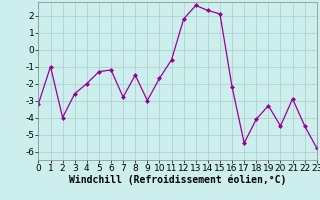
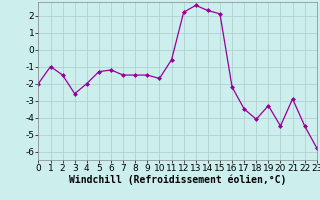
0: -3.2 -> -2.0
2: -4.0 -> -1.5
7: -2.8 -> -1.5
9: -3.0 -> -1.5
12: 1.8 -> 2.2
17: -5.5 -> -3.5
